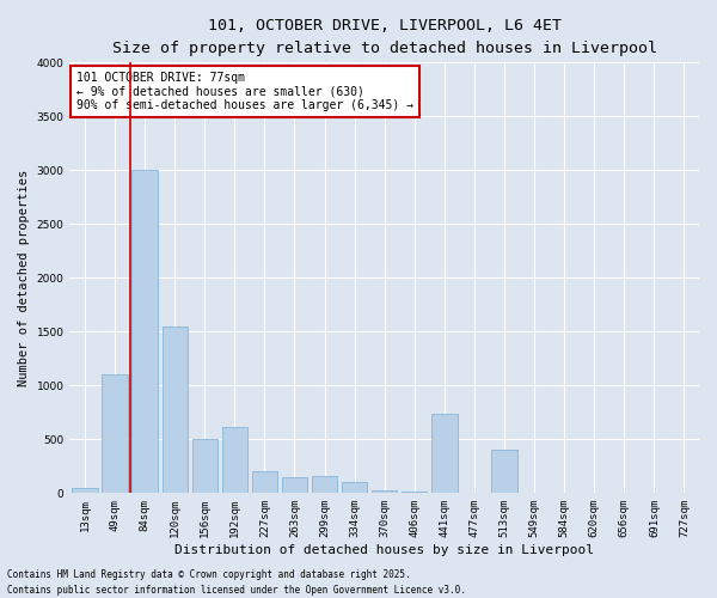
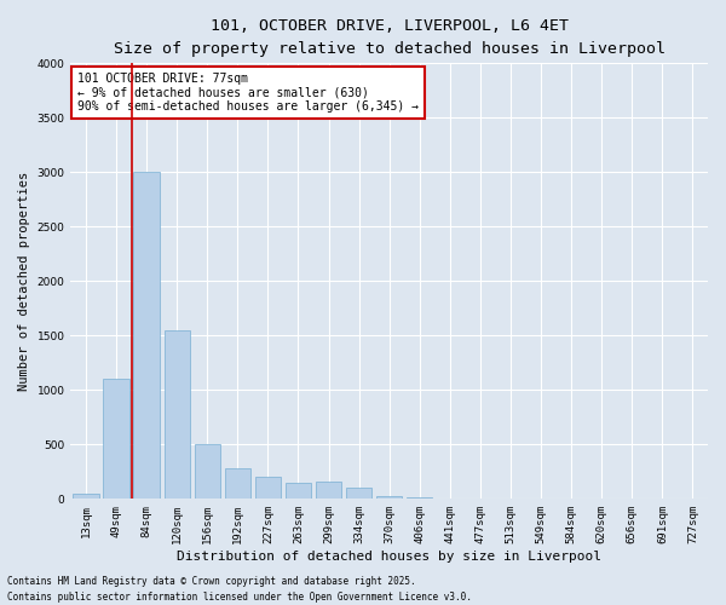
192sqm: 620 -> 280
441sqm: 740 -> 0
513sqm: 400 -> 0
